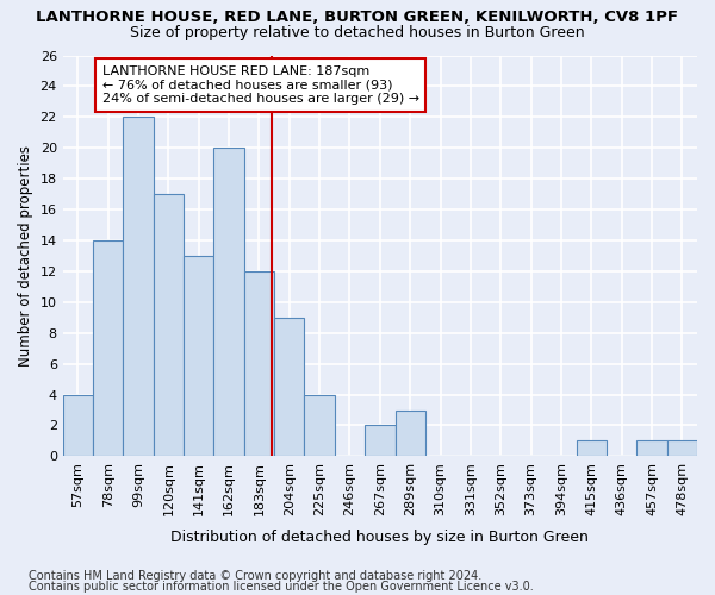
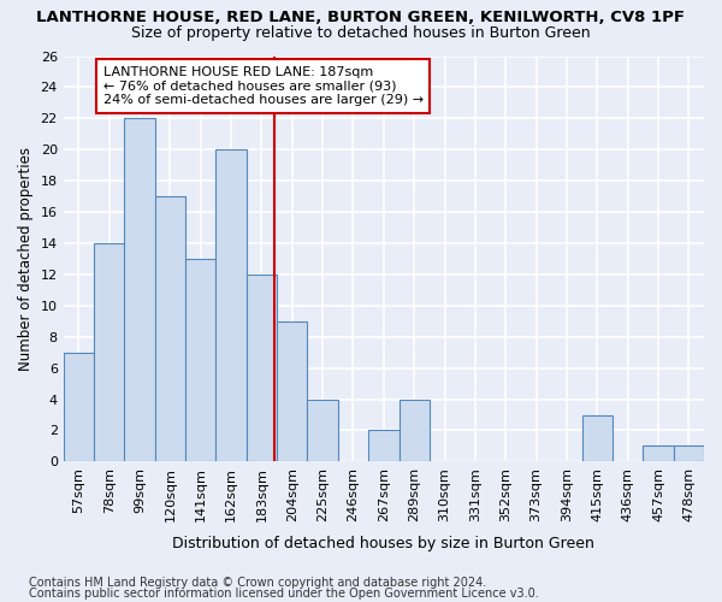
57sqm: 4 -> 7
289sqm: 3 -> 4
415sqm: 1 -> 3
